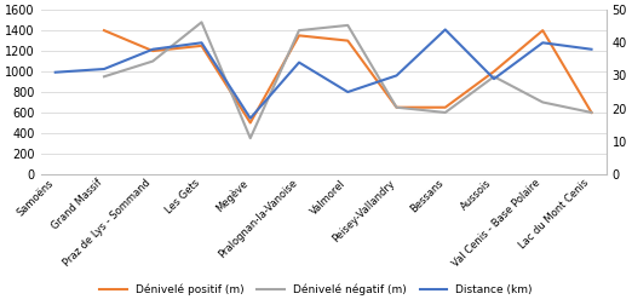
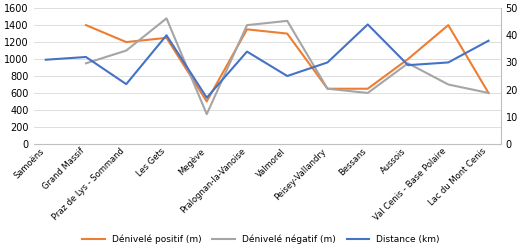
Distance (km)/Praz de Lys - Sommand: 38 -> 22
Distance (km)/Val Cenis - Base Polaire: 40 -> 30
